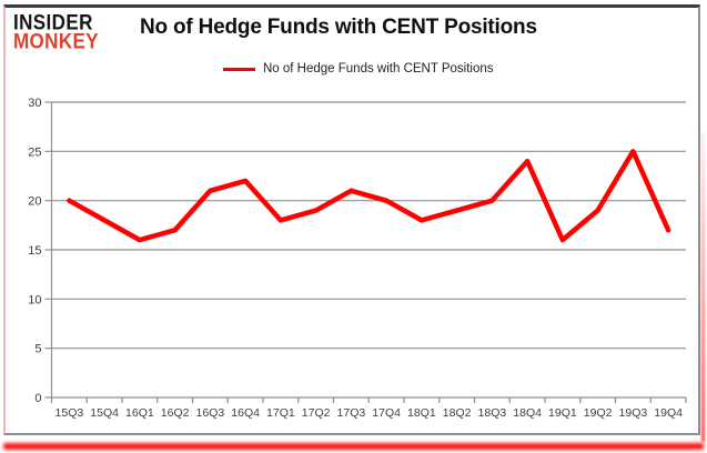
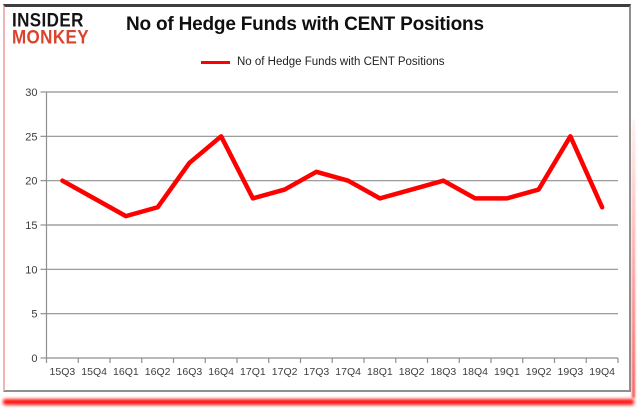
16Q3: 21 -> 22
16Q4: 22 -> 25
18Q4: 24 -> 18
19Q1: 16 -> 18
